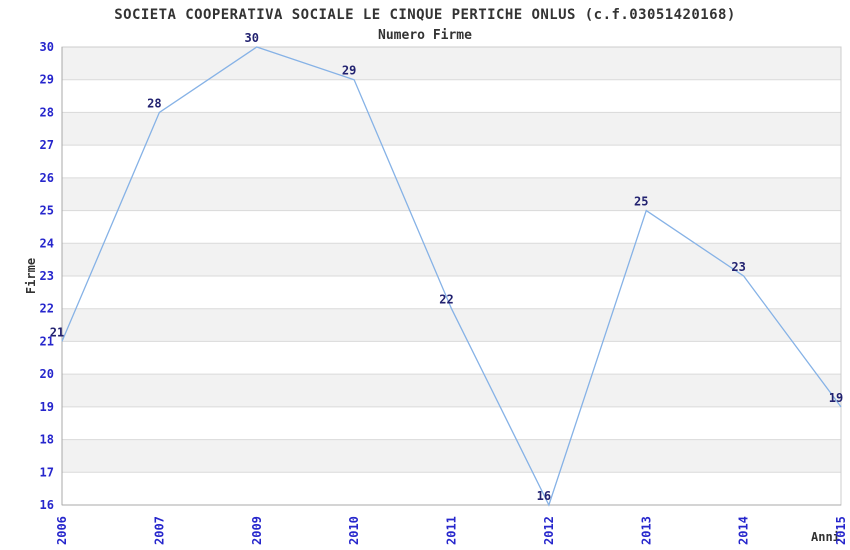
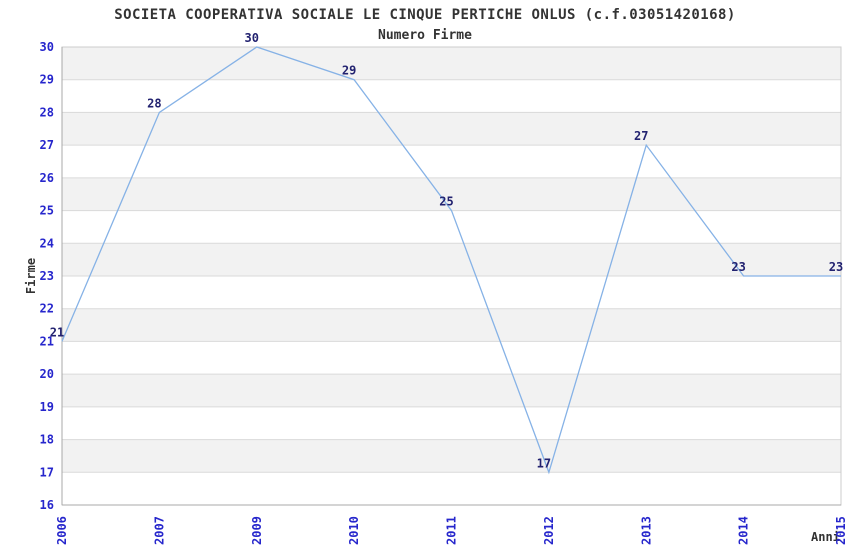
2011: 22 -> 25
2012: 16 -> 17
2013: 25 -> 27
2015: 19 -> 23
